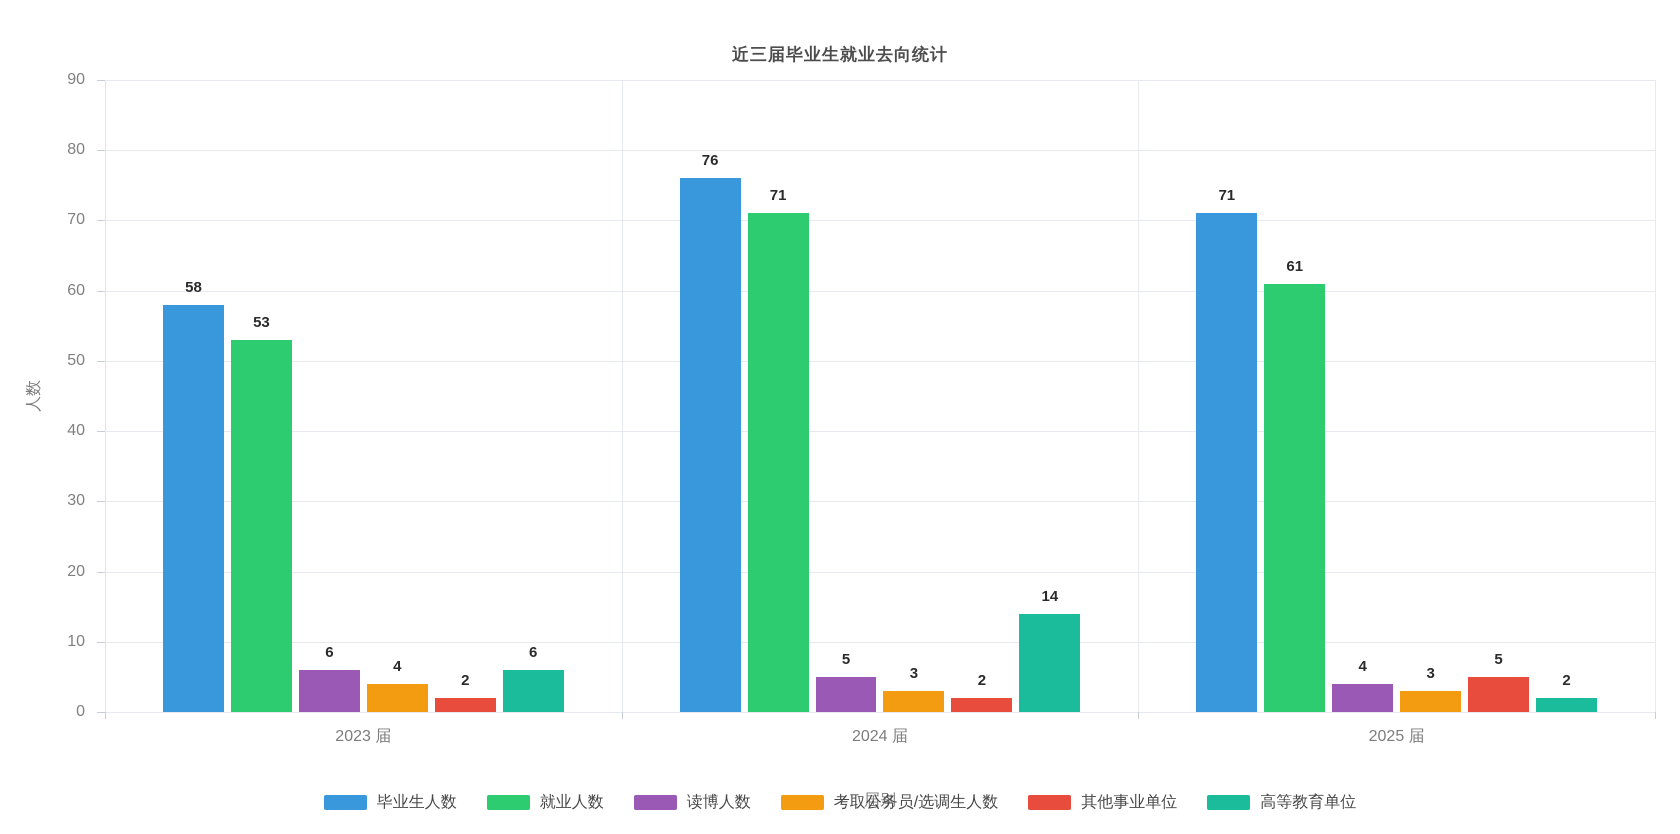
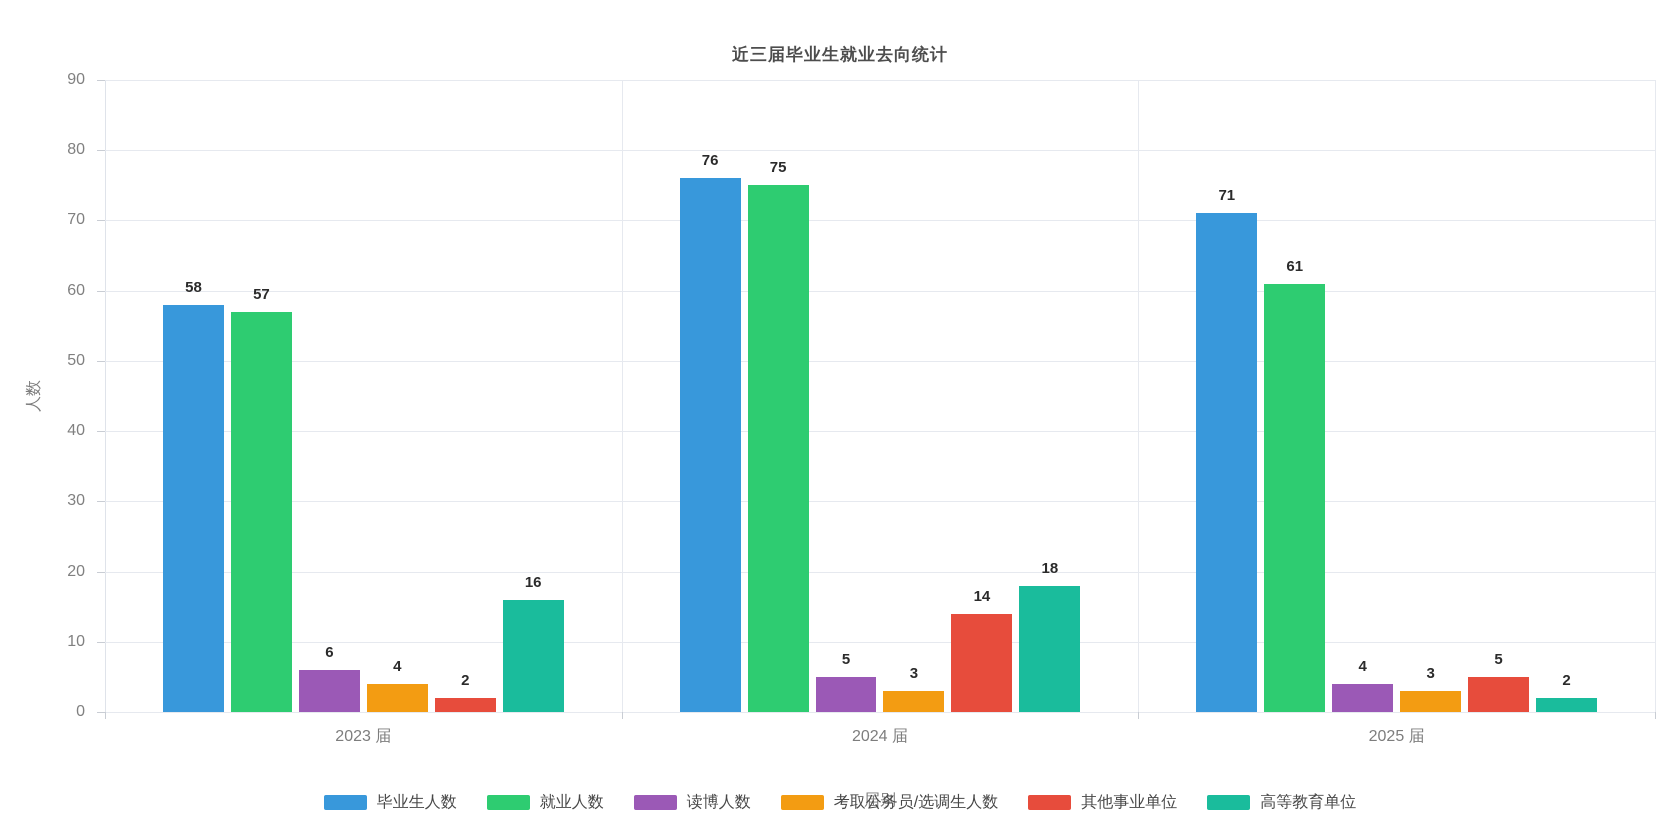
就业人数/2023 届: 53 -> 57
高等教育单位/2023 届: 6 -> 16
就业人数/2024 届: 71 -> 75
其他事业单位/2024 届: 2 -> 14
高等教育单位/2024 届: 14 -> 18
